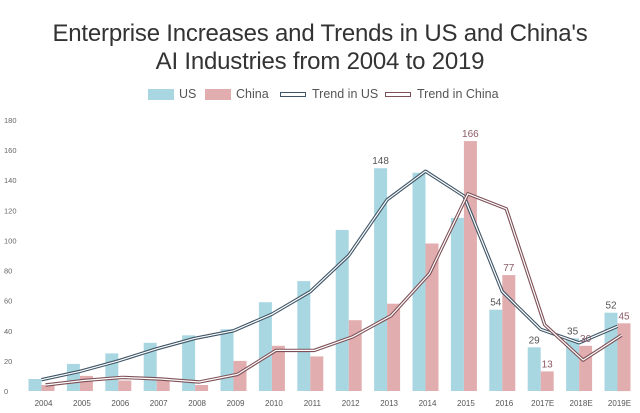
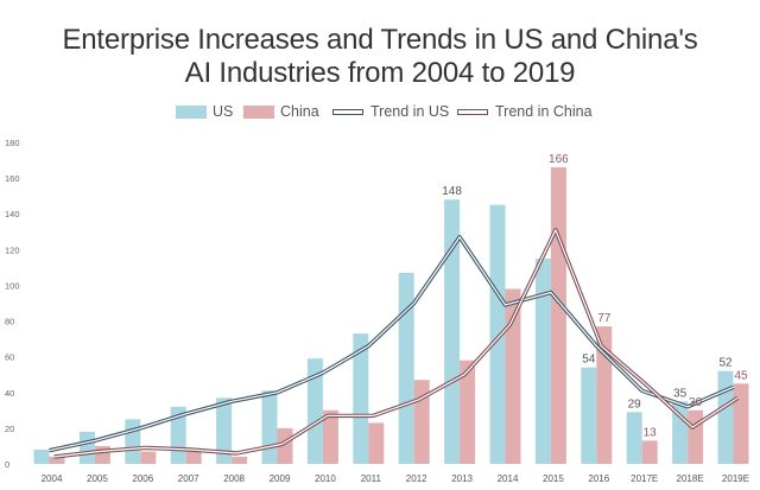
Trend in US/2014: 146 -> 89
Trend in US/2015: 130 -> 96
Trend in China/2016: 121 -> 66
